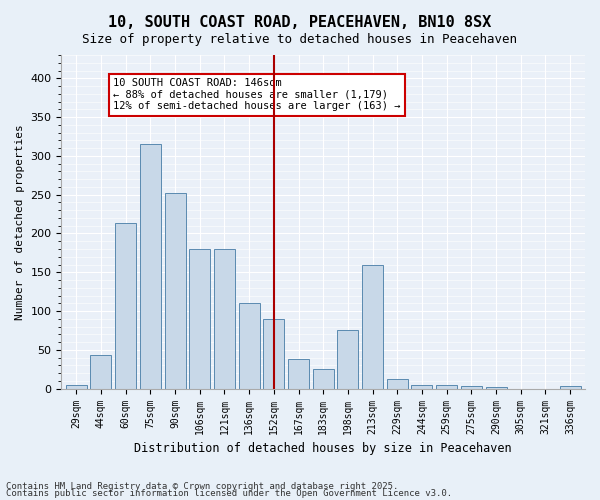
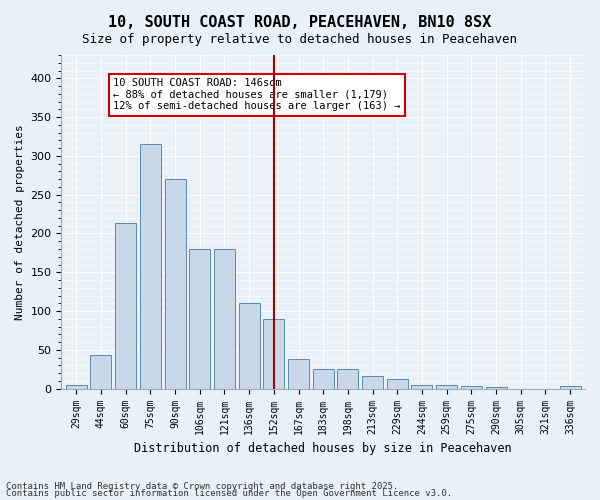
90sqm: 252 -> 270
198sqm: 76 -> 25
213sqm: 160 -> 16
